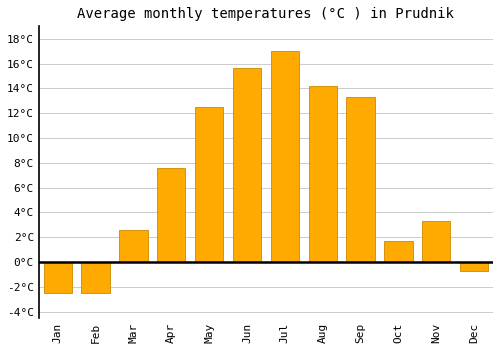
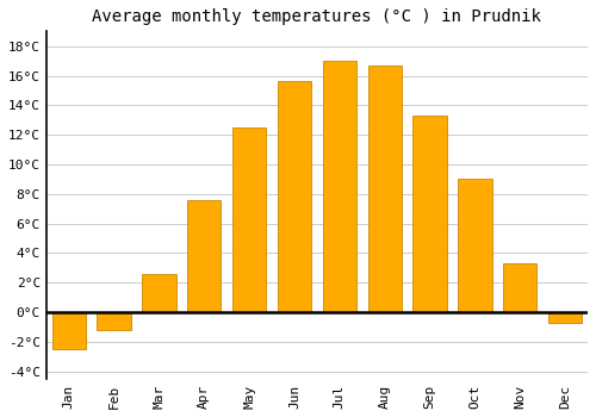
Feb: -2.5°C -> -1.2°C
Aug: 14.2°C -> 16.7°C
Oct: 1.7°C -> 9.0°C
